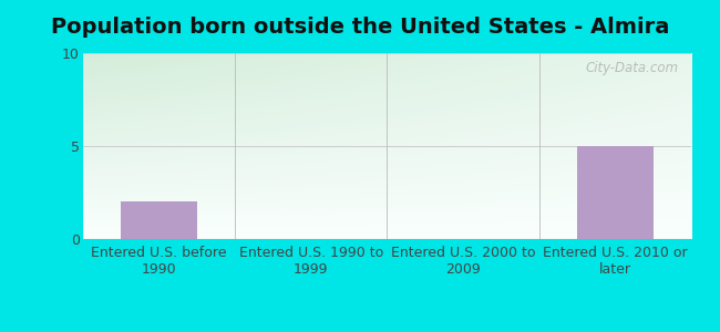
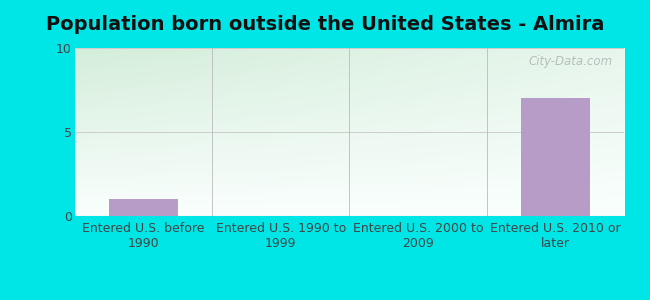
Entered U.S. before 1990: 2 -> 1
Entered U.S. 2010 or later: 5 -> 7
